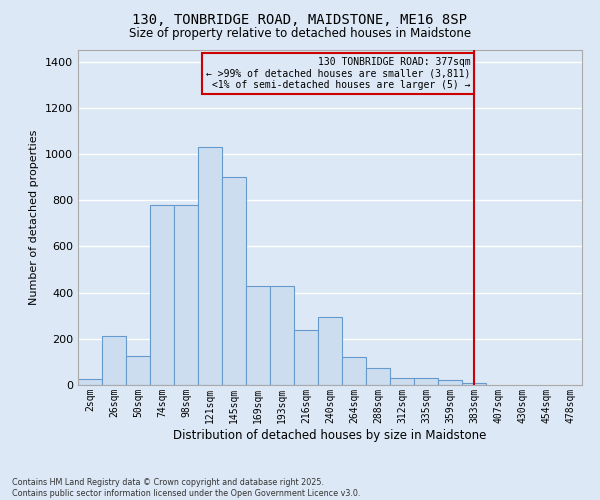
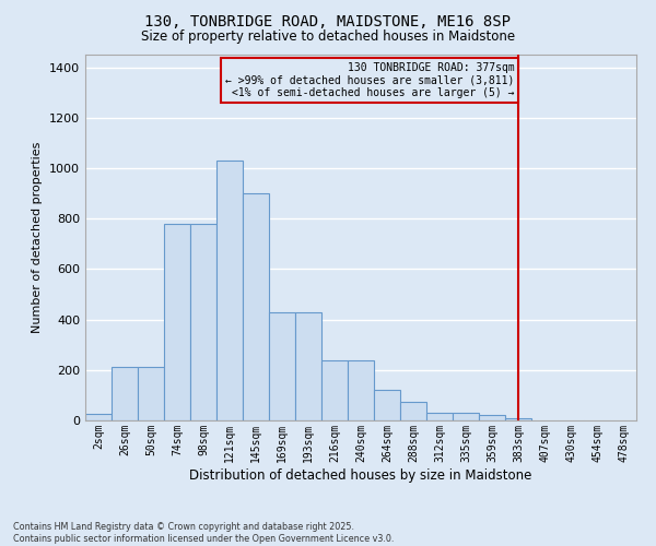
50sqm: 125 -> 210
240sqm: 295 -> 240
